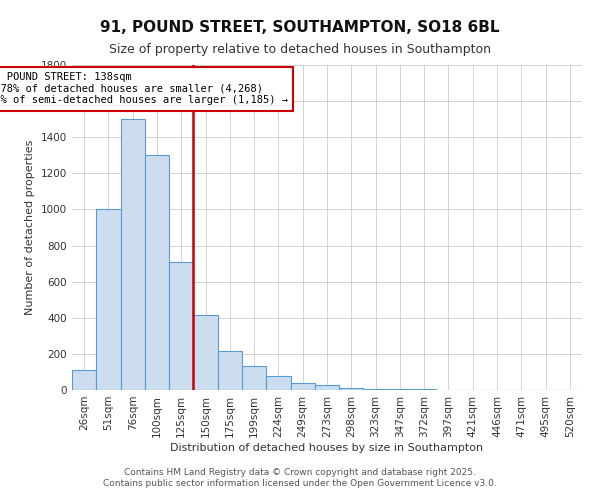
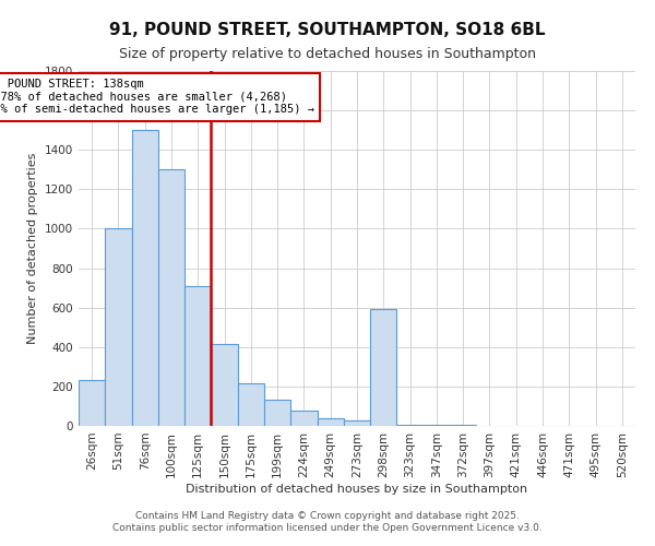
26sqm: 110 -> 230
298sqm: 10 -> 590
